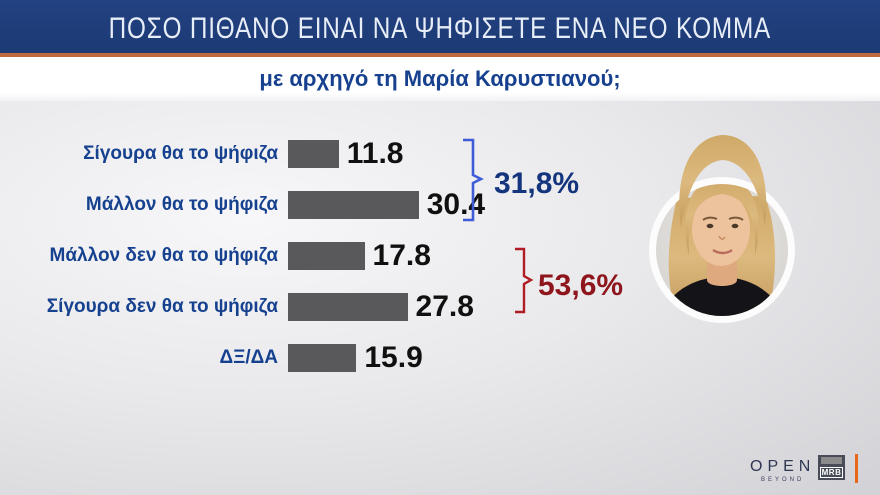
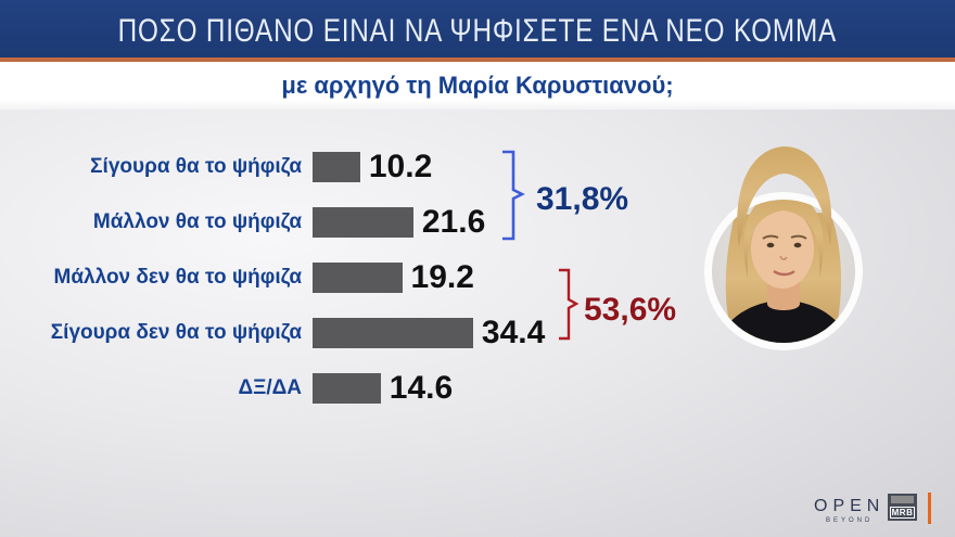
Σίγουρα θα το ψήφιζα: 11.8 -> 10.2
Μάλλον θα το ψήφιζα: 30.4 -> 21.6
Μάλλον δεν θα το ψήφιζα: 17.8 -> 19.2
Σίγουρα δεν θα το ψήφιζα: 27.8 -> 34.4
ΔΞ/ΔΑ: 15.9 -> 14.6
